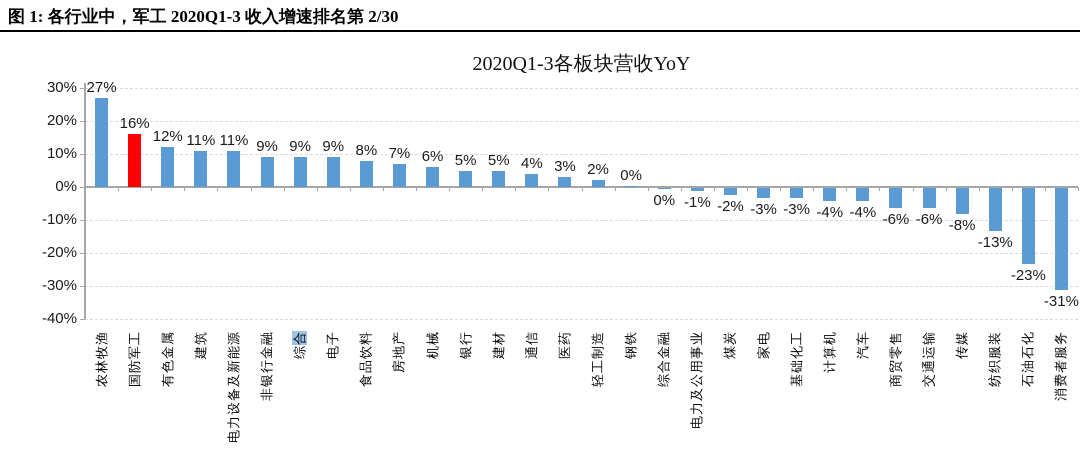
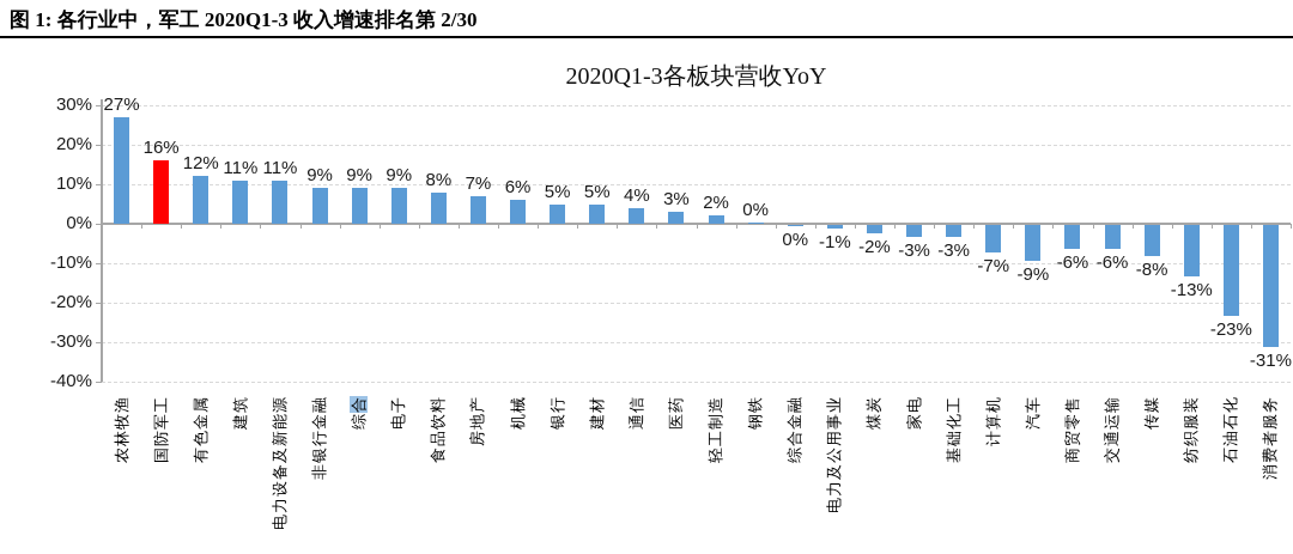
计算机: -4% -> -7%
汽车: -4% -> -9%
